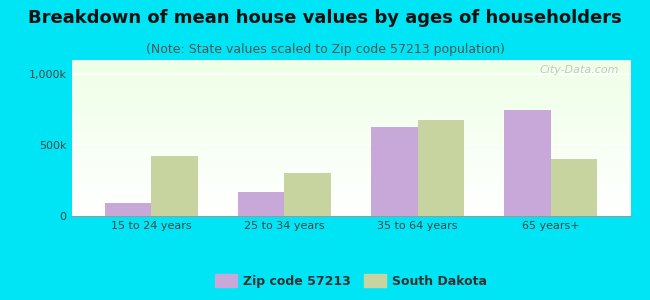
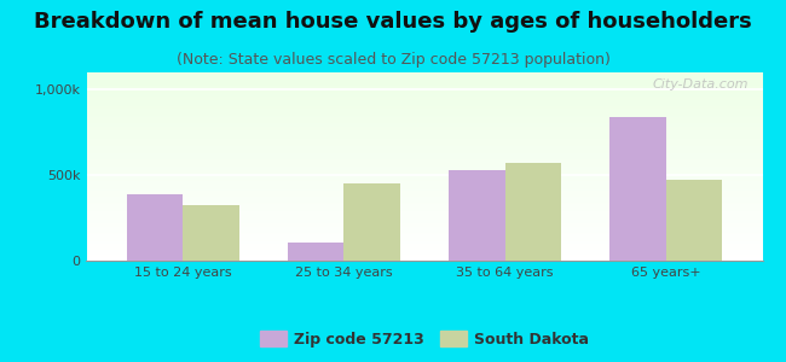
Zip code 57213/15 to 24 years: 90k -> 390k
South Dakota/15 to 24 years: 420k -> 320k
Zip code 57213/25 to 34 years: 170k -> 100k
South Dakota/25 to 34 years: 300k -> 450k
Zip code 57213/35 to 64 years: 630k -> 530k
South Dakota/35 to 64 years: 680k -> 570k
Zip code 57213/65 years+: 750k -> 840k
South Dakota/65 years+: 400k -> 480k
